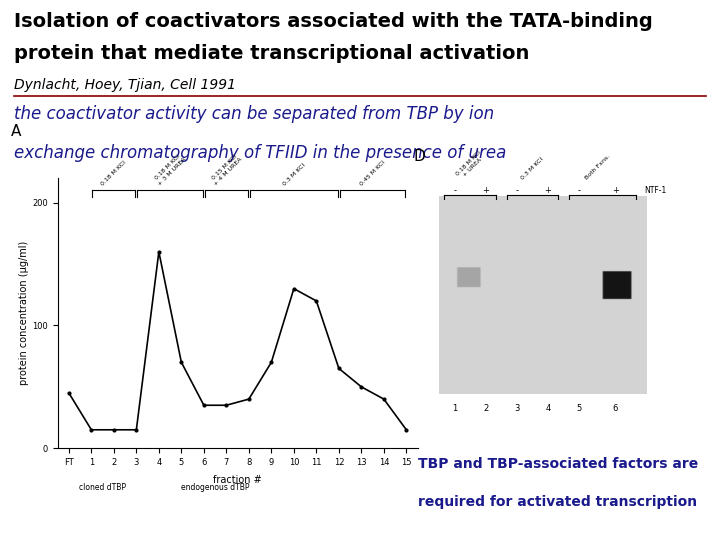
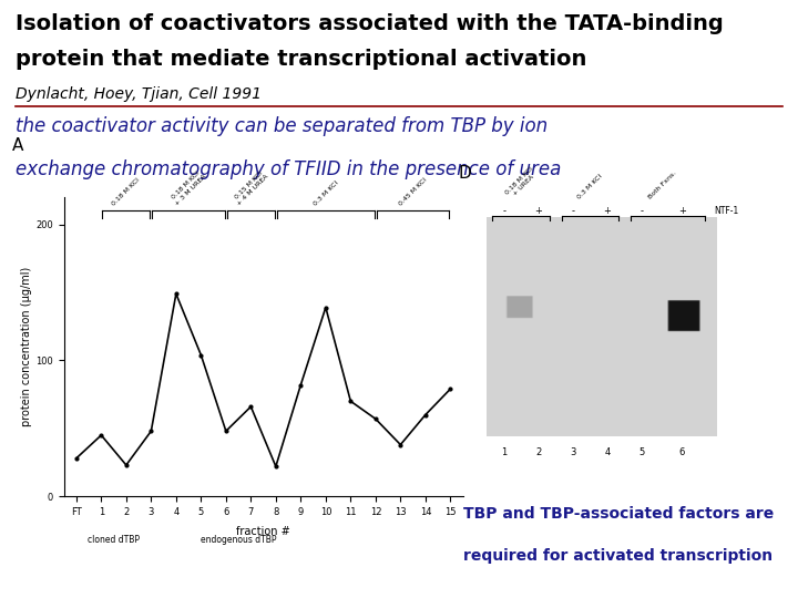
FT: 45 -> 28
1: 15 -> 45
2: 15 -> 23
3: 15 -> 48
4: 160 -> 149
5: 70 -> 104
6: 35 -> 48
7: 35 -> 66
8: 40 -> 22
9: 70 -> 82
10: 130 -> 139
11: 120 -> 70
12: 65 -> 57
13: 50 -> 38
14: 40 -> 60
15: 15 -> 79
